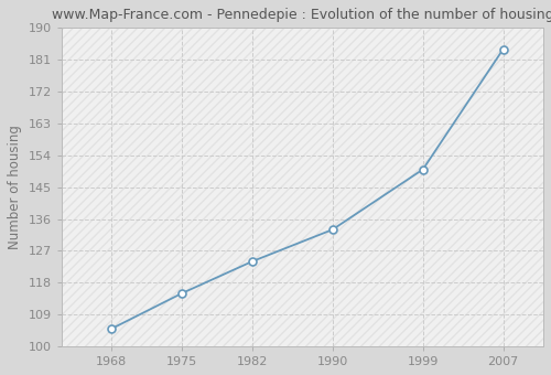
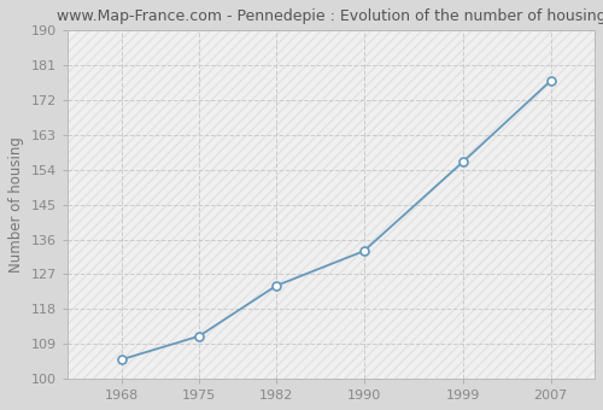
1975: 115 -> 111
1999: 150 -> 156
2007: 184 -> 177
